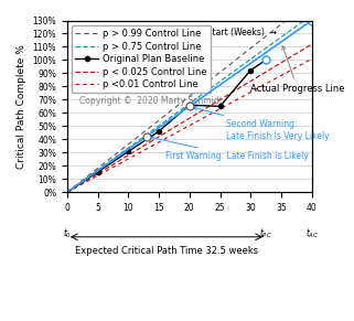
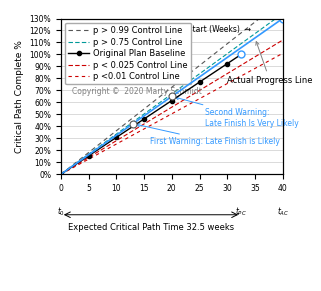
20: 66% -> 62%
25: 65% -> 77%
